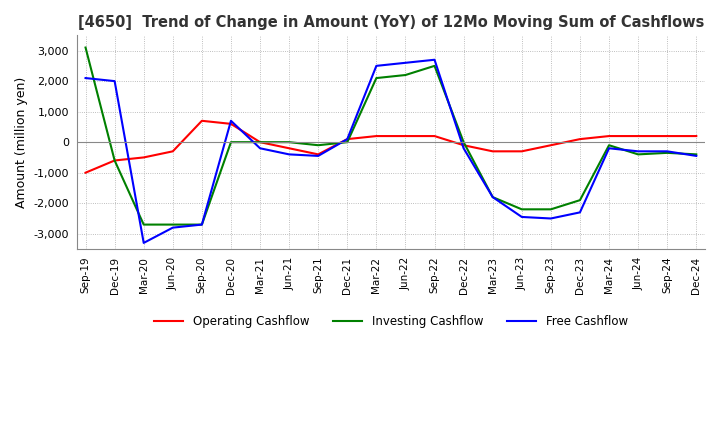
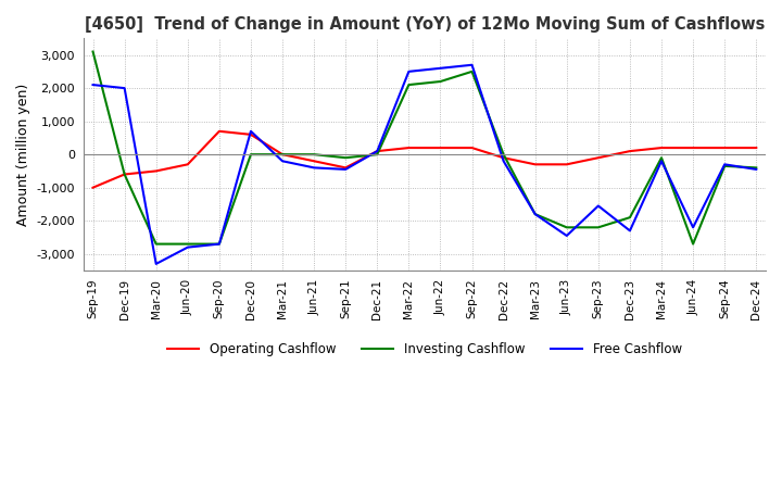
Free Cashflow/Sep-23: -2,500 -> -1,550
Investing Cashflow/Jun-24: -400 -> -2,700
Free Cashflow/Jun-24: -300 -> -2,200
